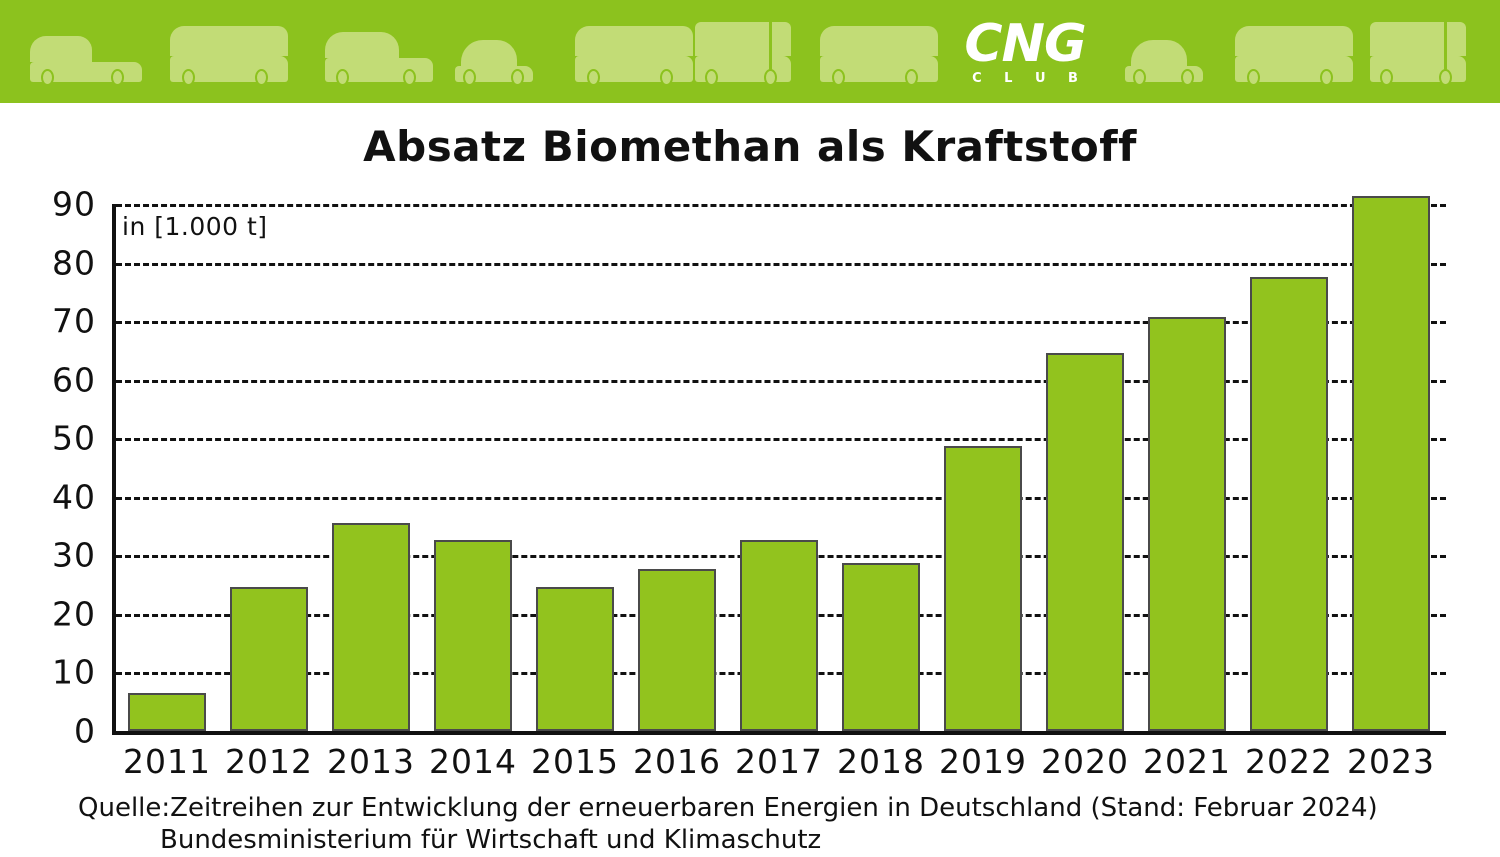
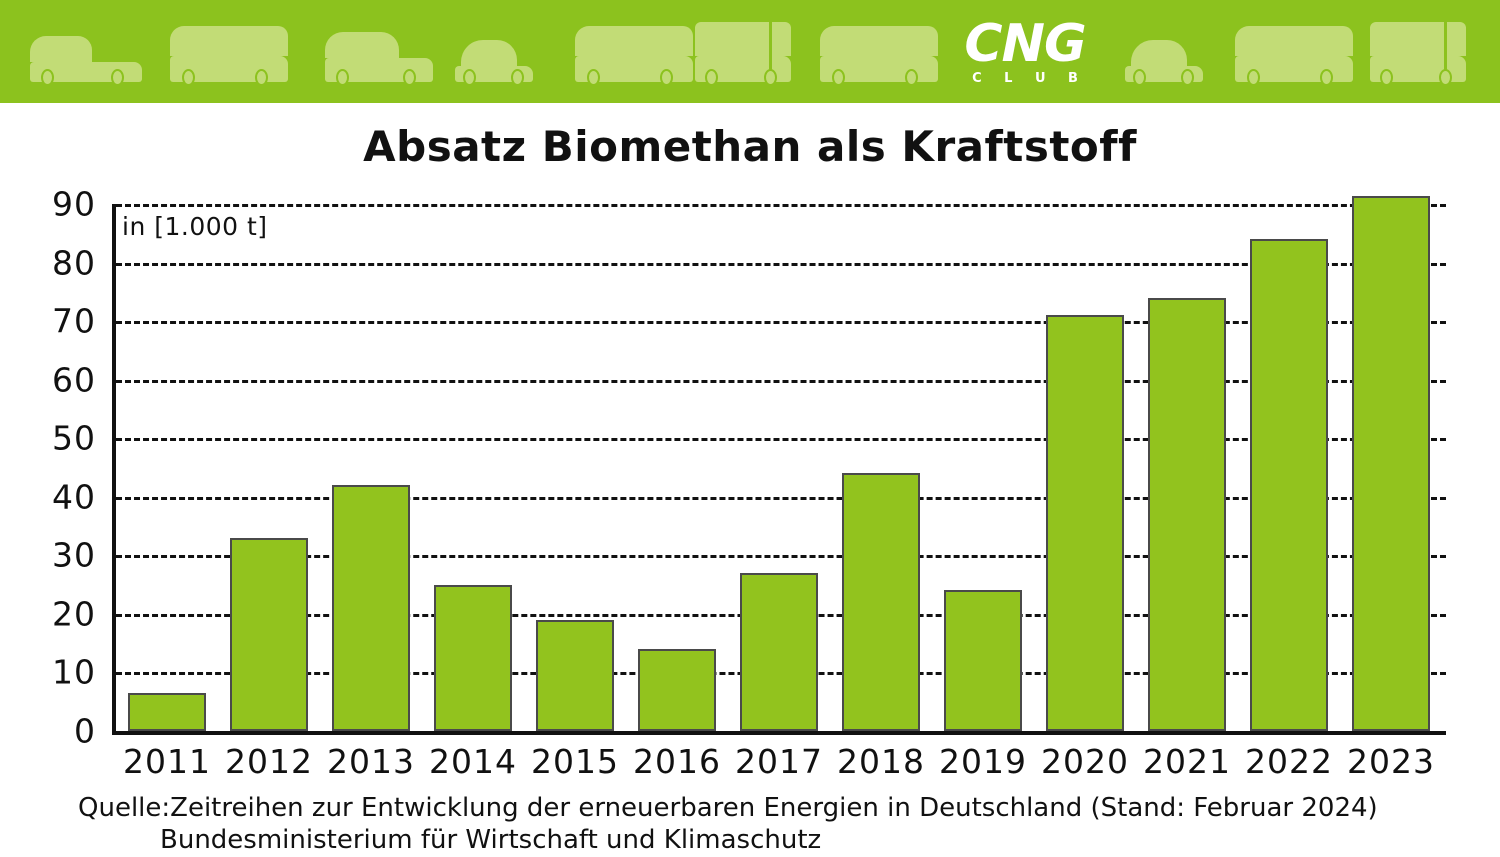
2012: 25 -> 33
2013: 36 -> 42
2014: 33 -> 25
2015: 25 -> 19
2016: 28 -> 14
2017: 33 -> 27
2018: 29 -> 44
2019: 49 -> 24
2020: 65 -> 71
2021: 71 -> 74
2022: 78 -> 84
